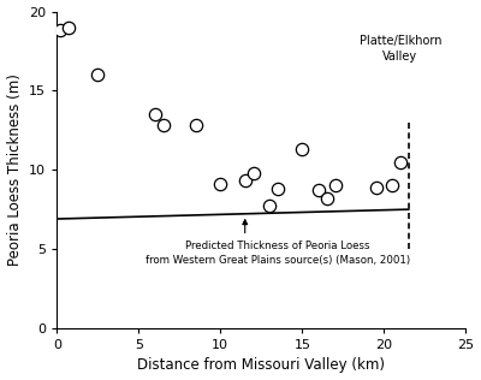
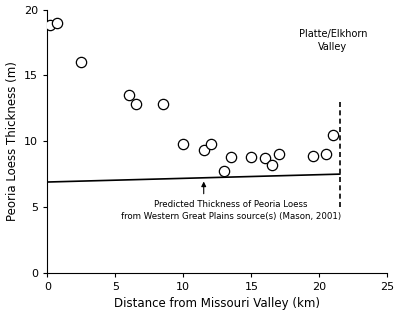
10: 9.1 -> 9.8
15: 11.3 -> 8.8
